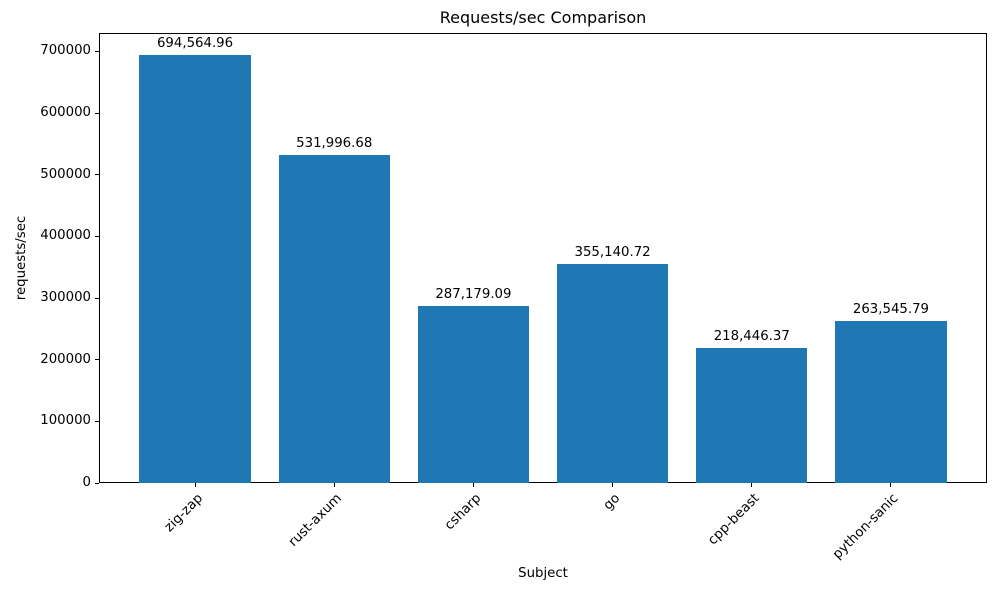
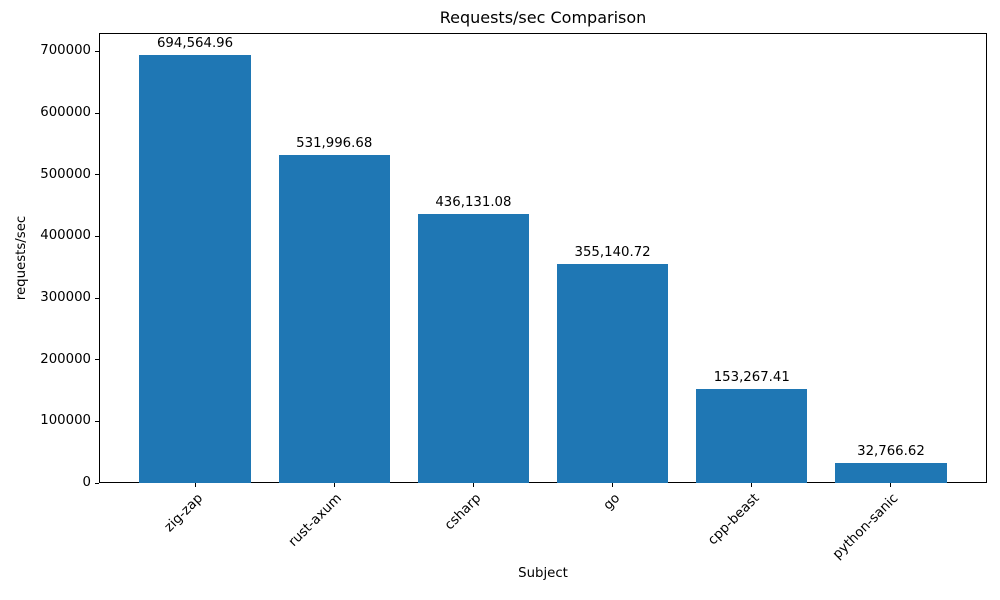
csharp: 287,179.09 -> 436,131.08
cpp-beast: 218,446.37 -> 153,267.41
python-sanic: 263,545.79 -> 32,766.62
